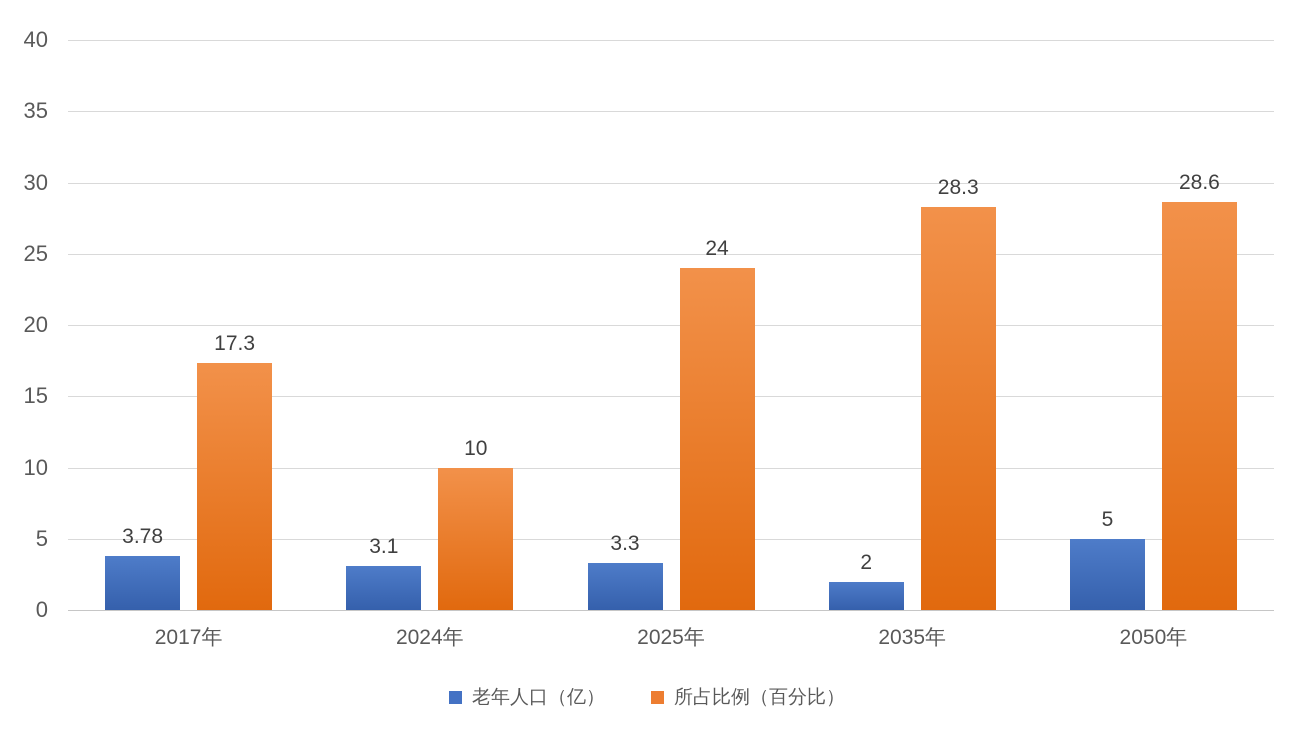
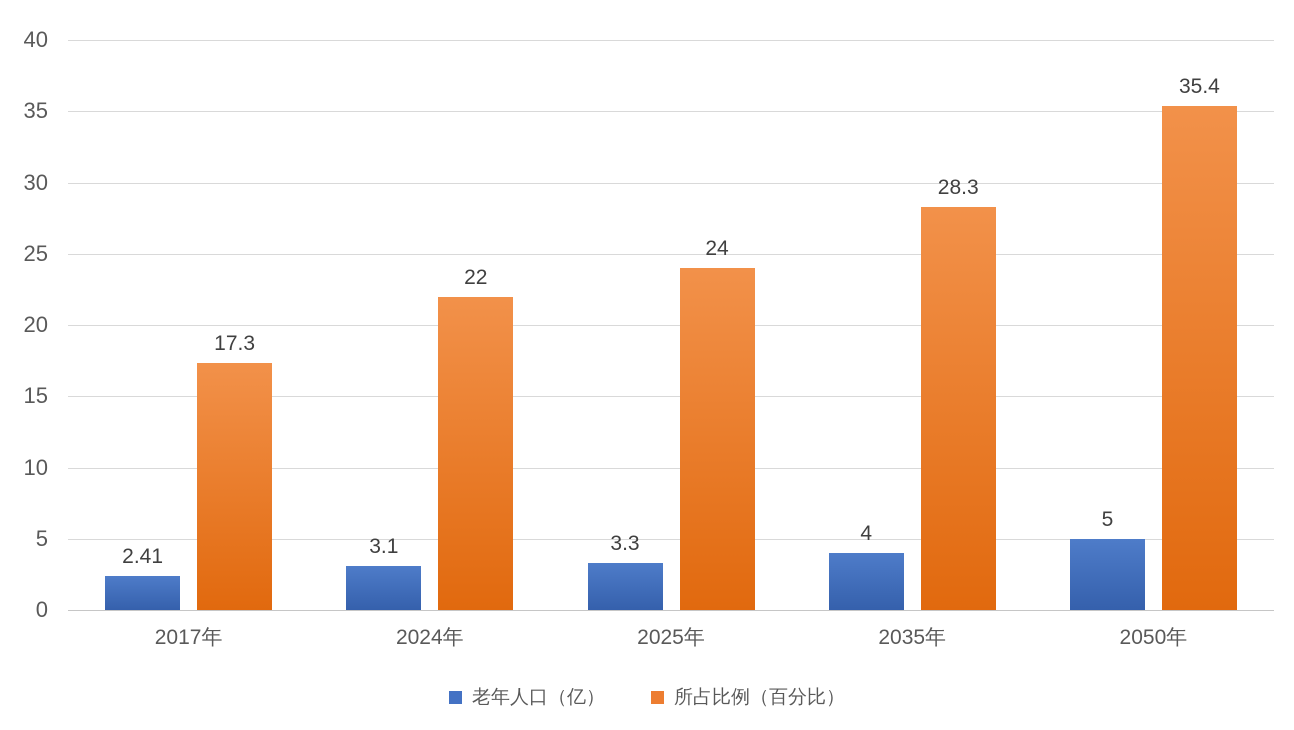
老年人口（亿）/2017年: 3.78 -> 2.41
所占比例（百分比）/2024年: 10 -> 22
老年人口（亿）/2035年: 2 -> 4
所占比例（百分比）/2050年: 28.6 -> 35.4
